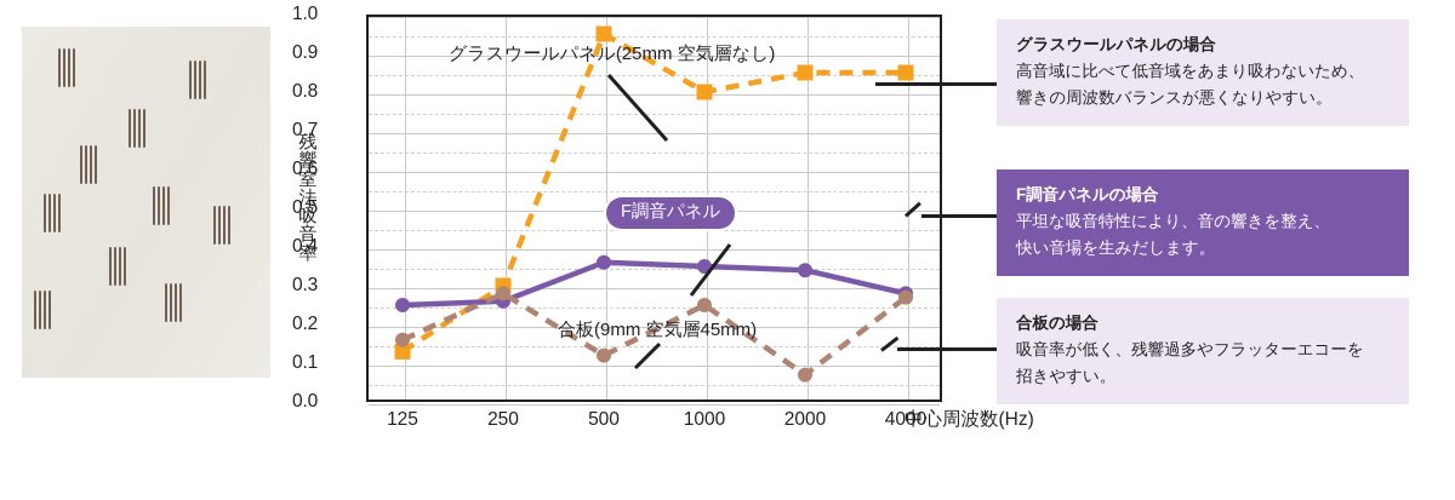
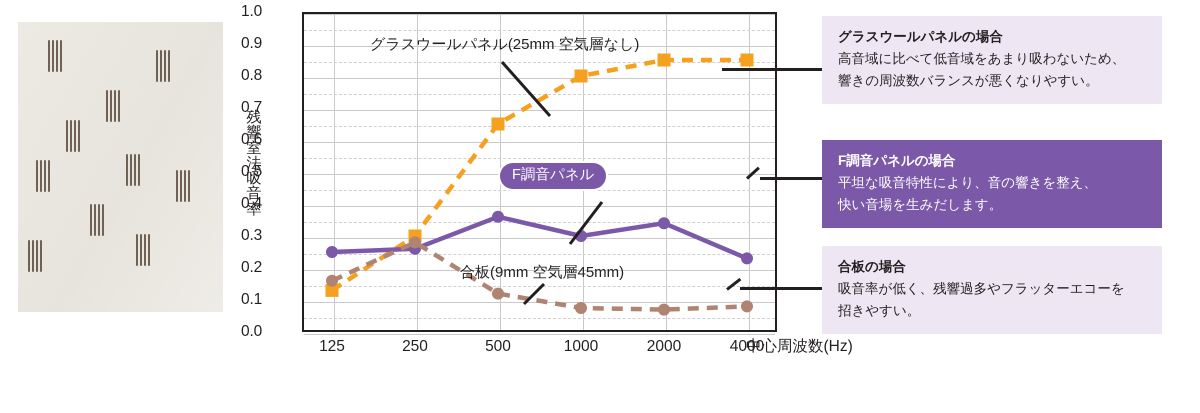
グラスウールパネル(25mm 空気層なし)/500: 0.95 -> 0.65
F調音パネル/1000: 0.35 -> 0.30
合板(9mm 空気層45mm)/1000: 0.25 -> 0.07
F調音パネル/4000: 0.28 -> 0.23
合板(9mm 空気層45mm)/4000: 0.27 -> 0.08
